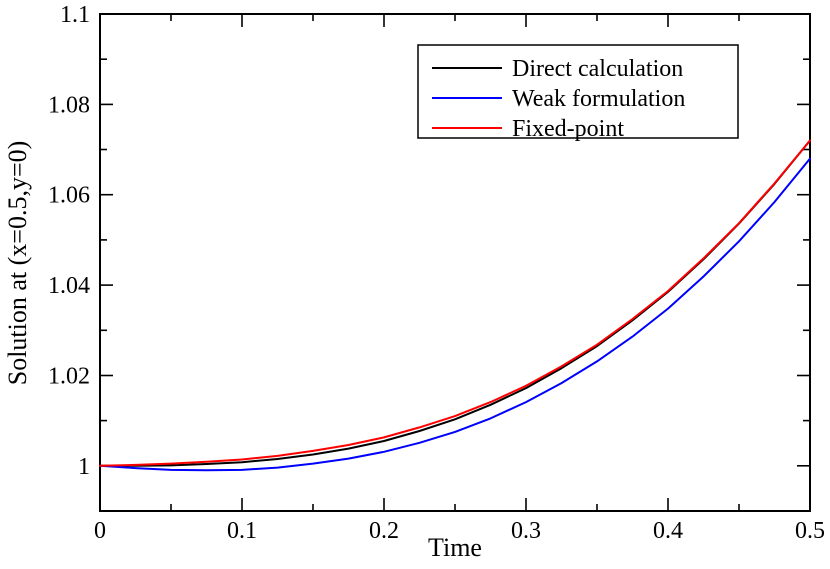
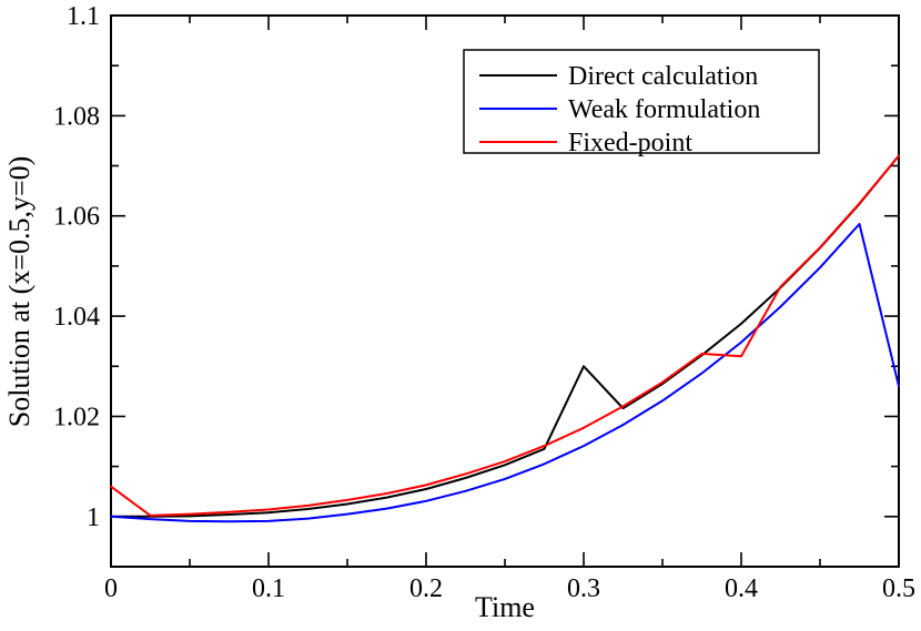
Fixed-point/0: 1.000 -> 1.006
Direct calculation/0.3: 1.017 -> 1.030
Fixed-point/0.4: 1.039 -> 1.032
Weak formulation/0.5: 1.068 -> 1.026
